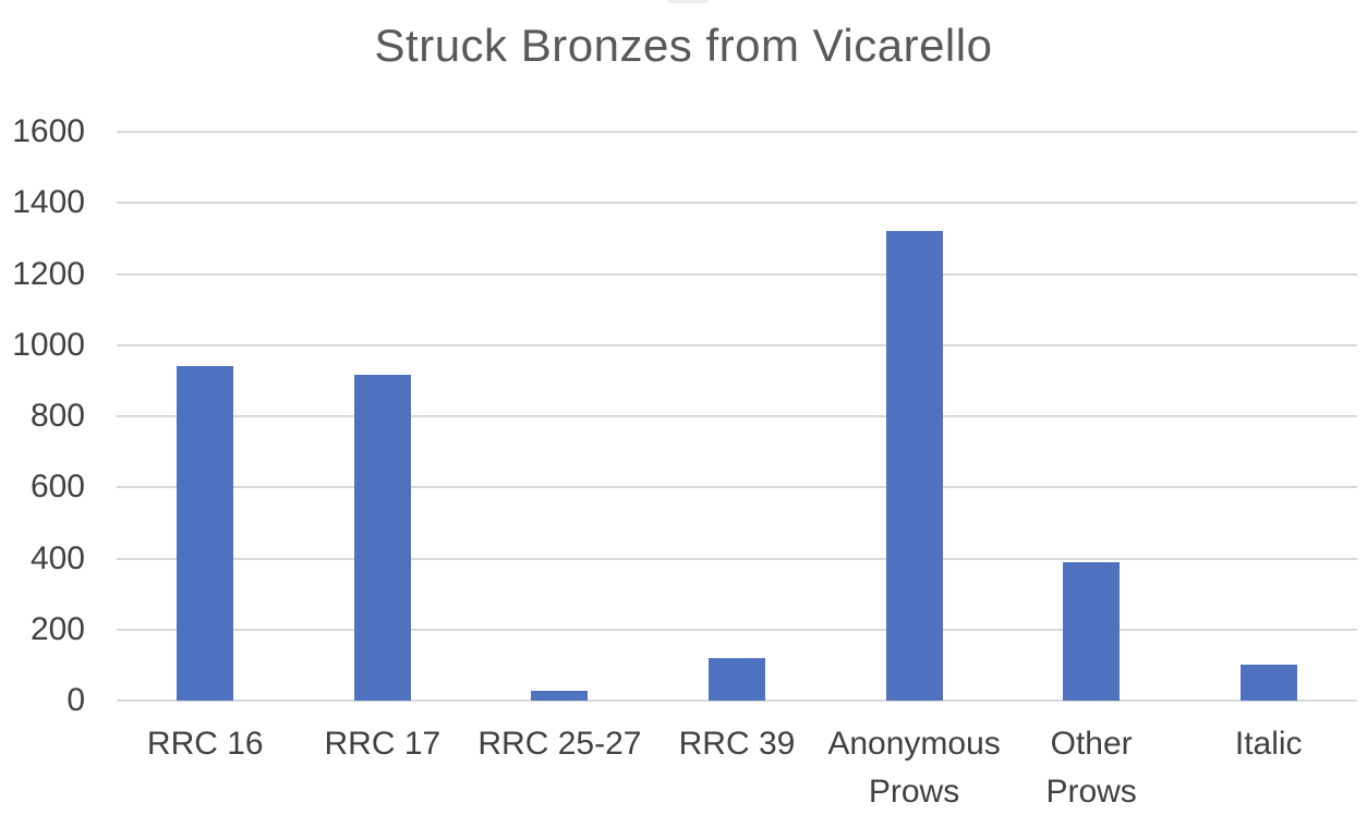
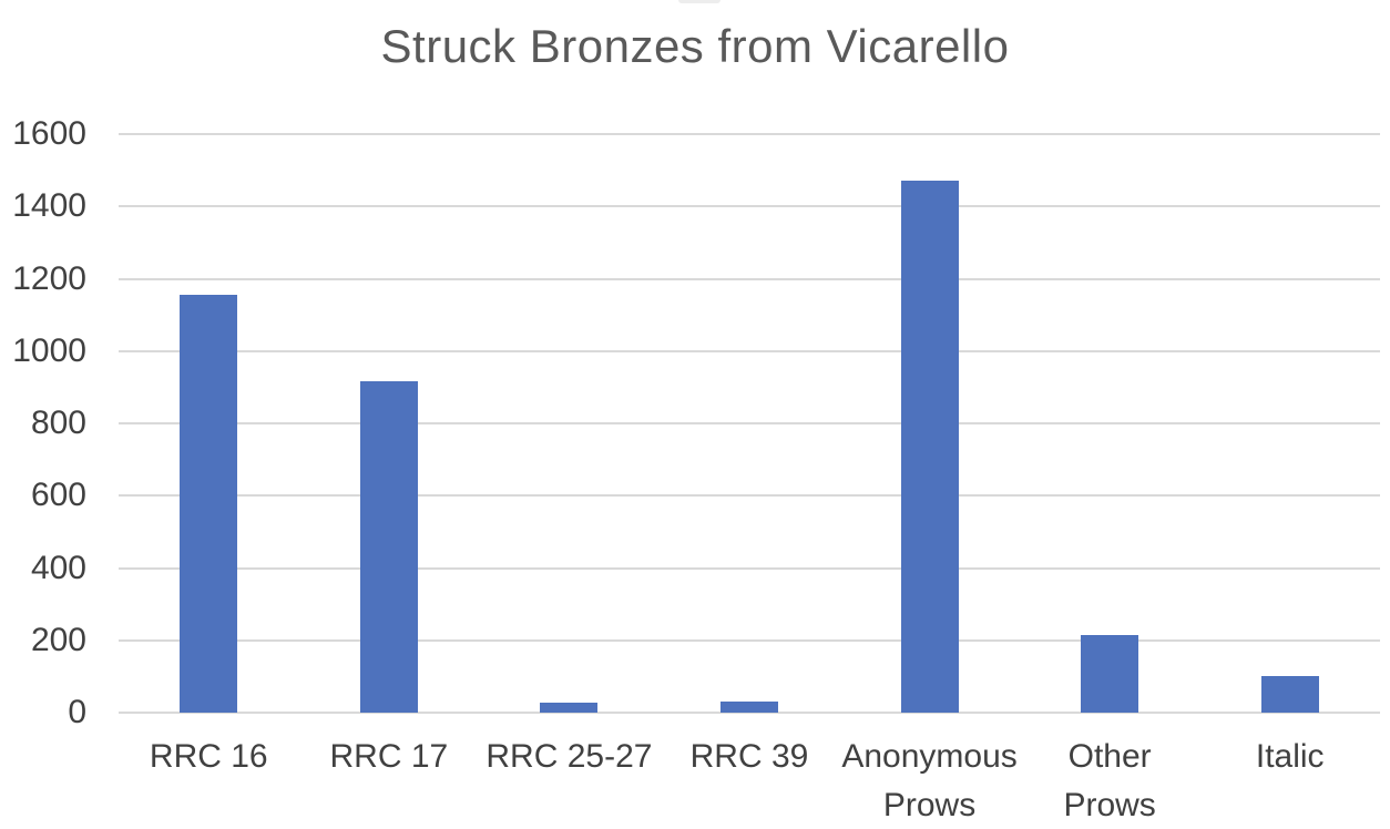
RRC 16: 940 -> 1160
RRC 39: 120 -> 30
Anonymous Prows: 1320 -> 1470
Other Prows: 390 -> 220
